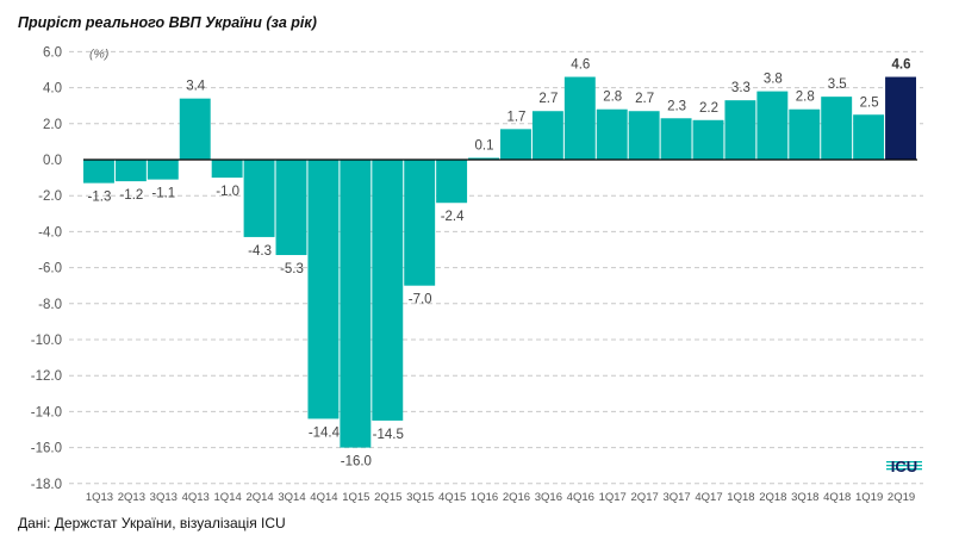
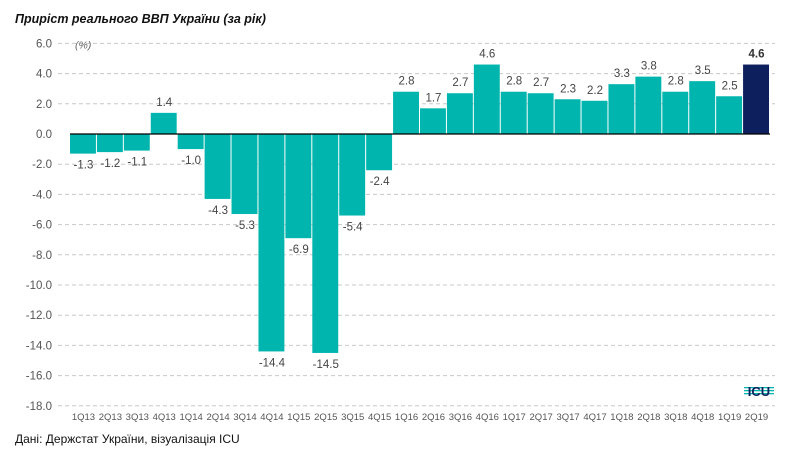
4Q13: 3.4 -> 1.4
1Q15: -16.0 -> -6.9
3Q15: -7.0 -> -5.4
1Q16: 0.1 -> 2.8
